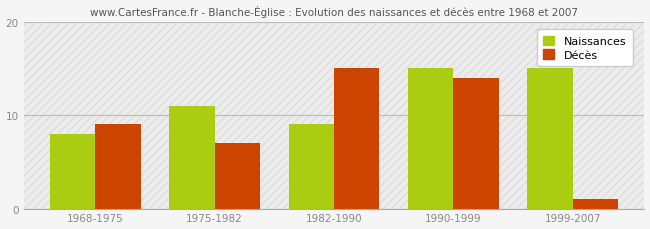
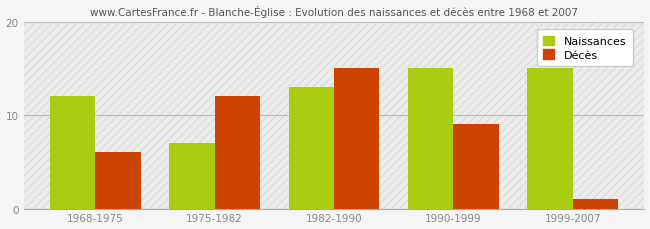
Naissances/1968-1975: 8 -> 12
Décès/1968-1975: 9 -> 6
Naissances/1975-1982: 11 -> 7
Décès/1975-1982: 7 -> 12
Naissances/1982-1990: 9 -> 13
Décès/1990-1999: 14 -> 9
